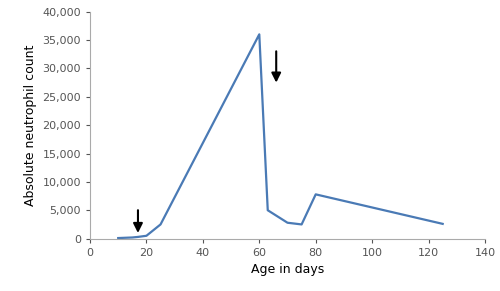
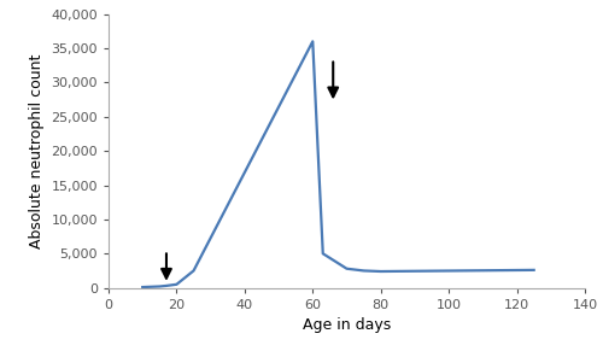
80: 7,800 -> 2,400
